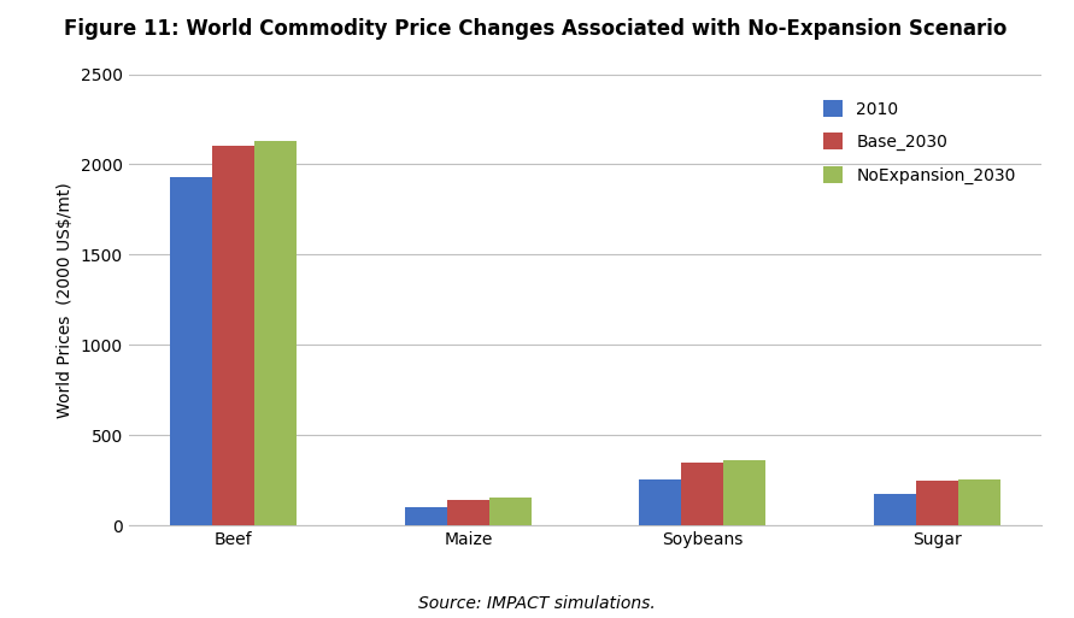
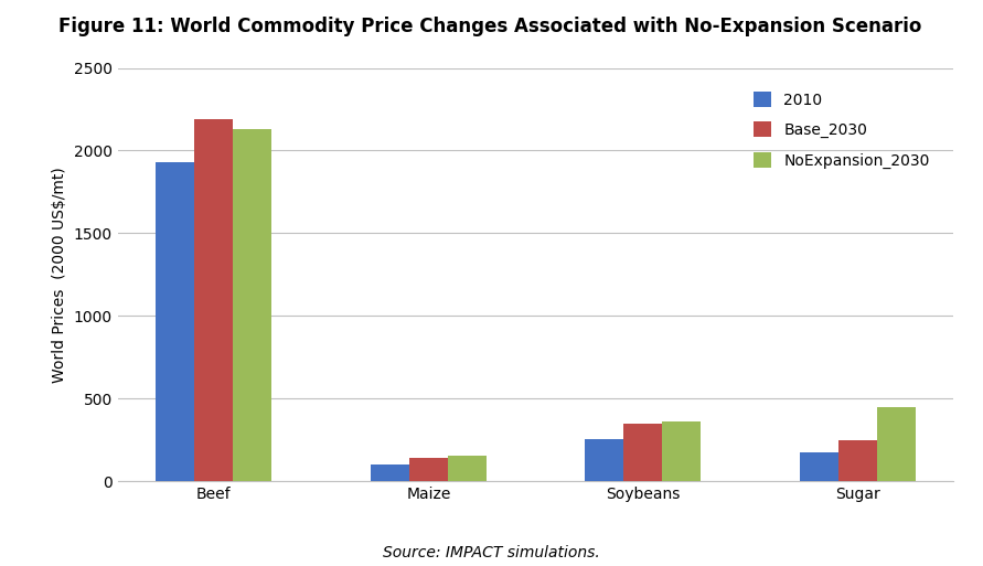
Base_2030/Beef: 2100 -> 2190
NoExpansion_2030/Sugar: 260 -> 450
